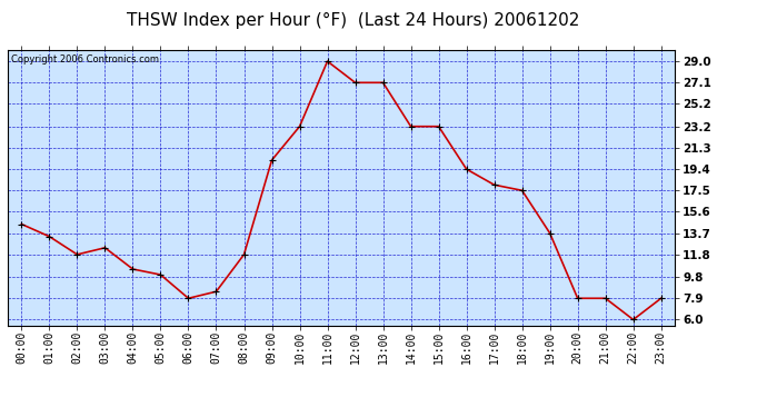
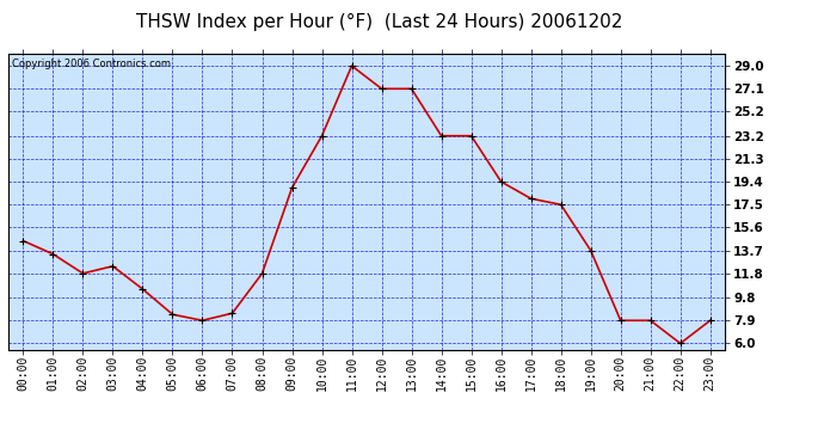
05:00: 10.0 -> 8.4
09:00: 20.2 -> 18.9
